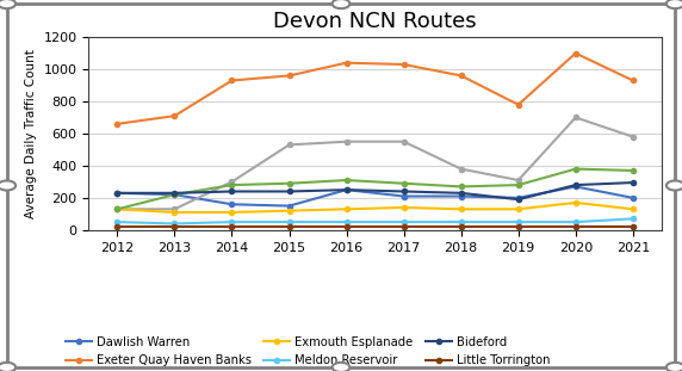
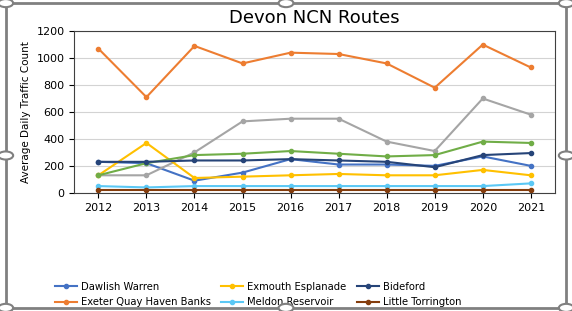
Exeter Quay Haven Banks/2012: 660 -> 1070
Exmouth Esplanade/2013: 110 -> 370
Dawlish Warren/2014: 160 -> 90
Exeter Quay Haven Banks/2014: 930 -> 1090
